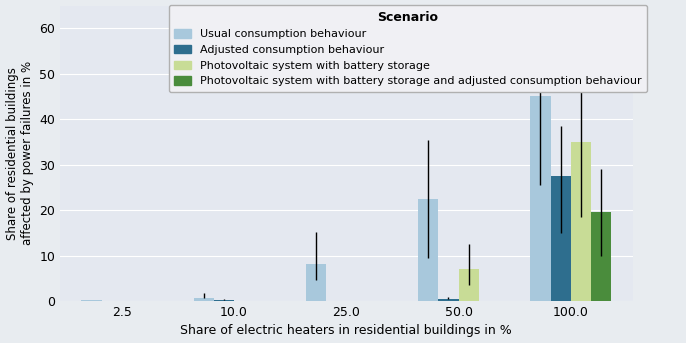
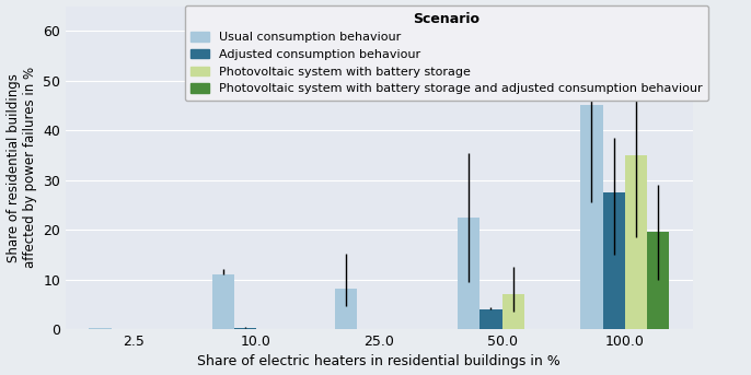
Usual consumption behaviour/10.0: 0.7 -> 11.0
Adjusted consumption behaviour/50.0: 0.5 -> 4.0
